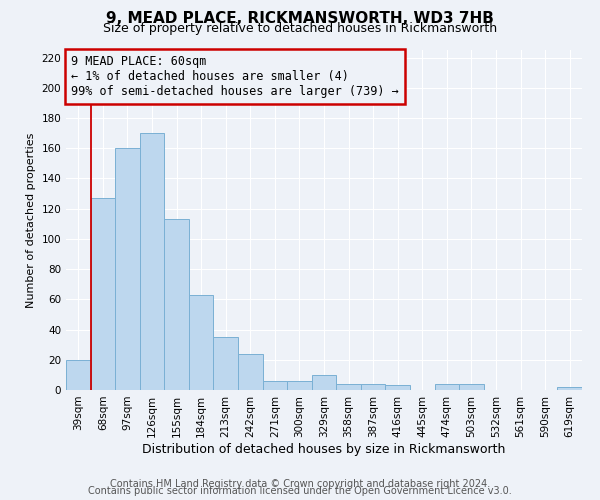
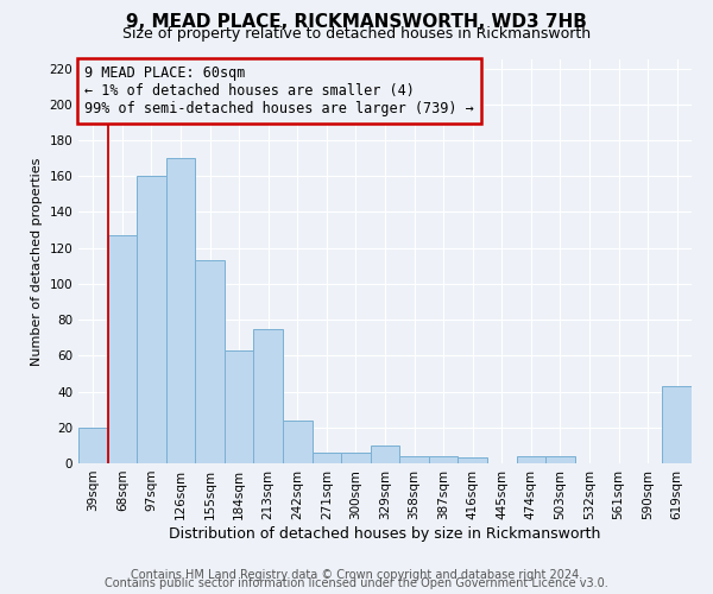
213sqm: 35 -> 75
619sqm: 2 -> 43
